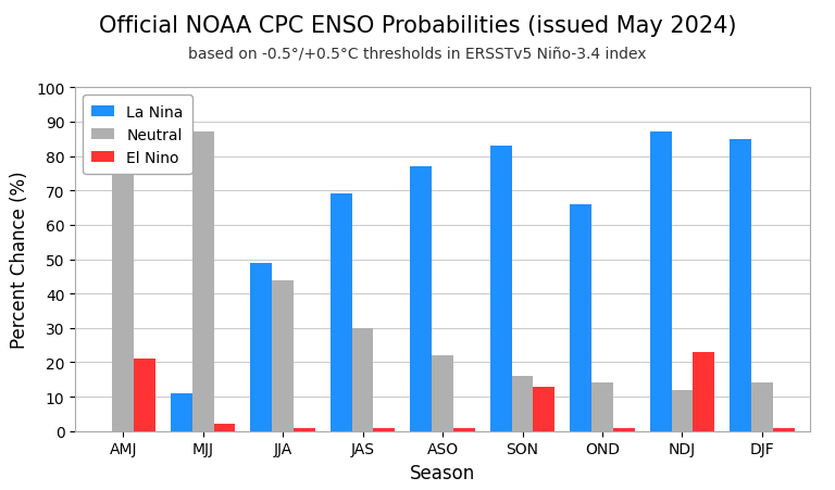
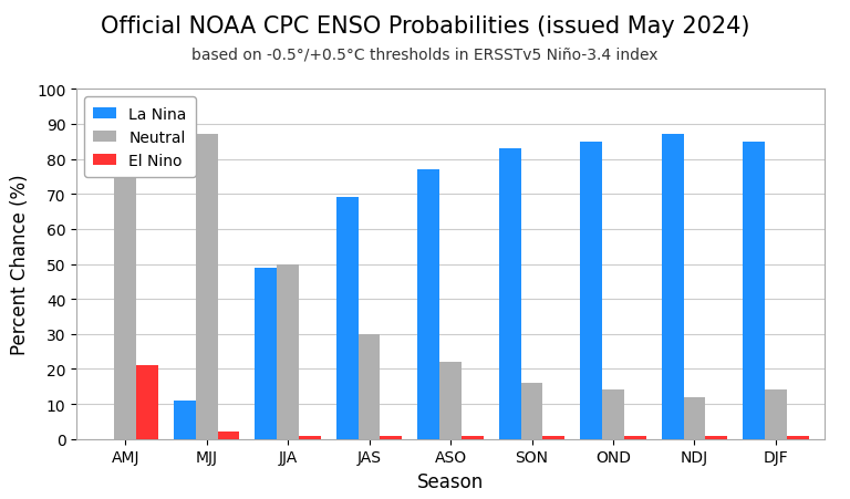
Neutral/JJA: 44 -> 50
El Nino/SON: 13 -> 1
La Nina/OND: 66 -> 85
El Nino/NDJ: 23 -> 1
